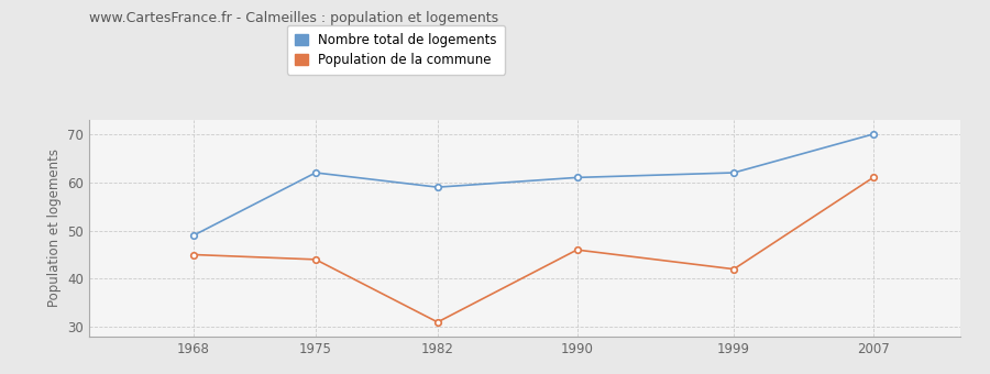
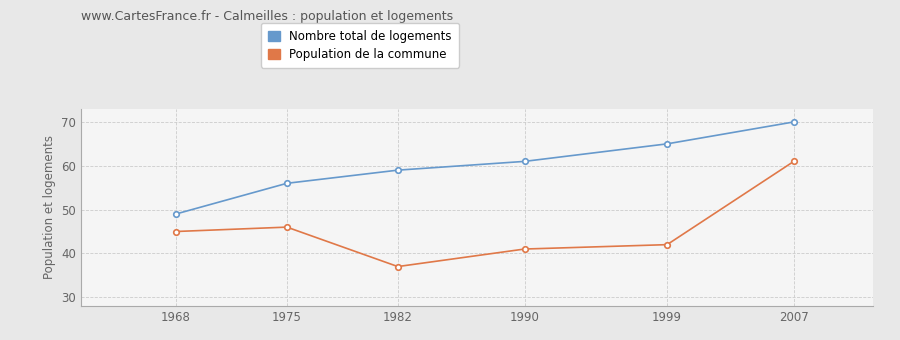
Nombre total de logements/1975: 62 -> 56
Population de la commune/1975: 44 -> 46
Population de la commune/1982: 31 -> 37
Population de la commune/1990: 46 -> 41
Nombre total de logements/1999: 62 -> 65
